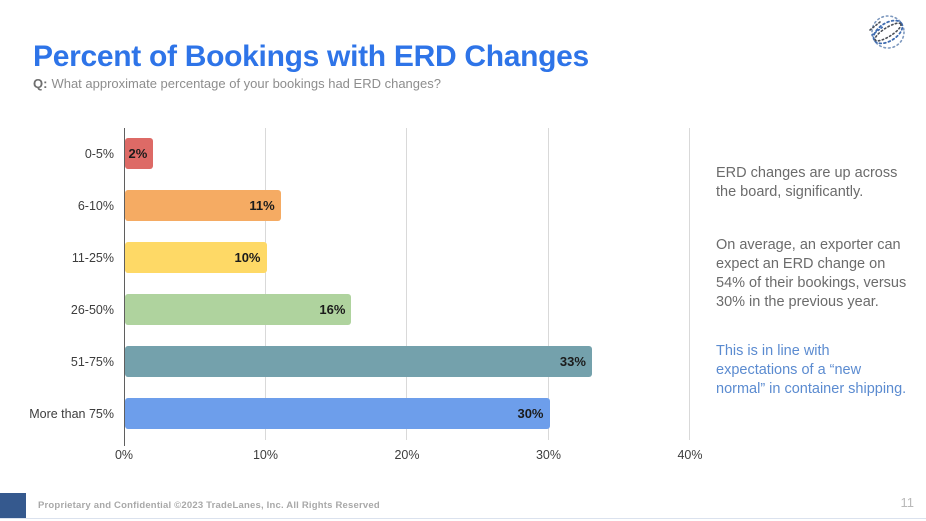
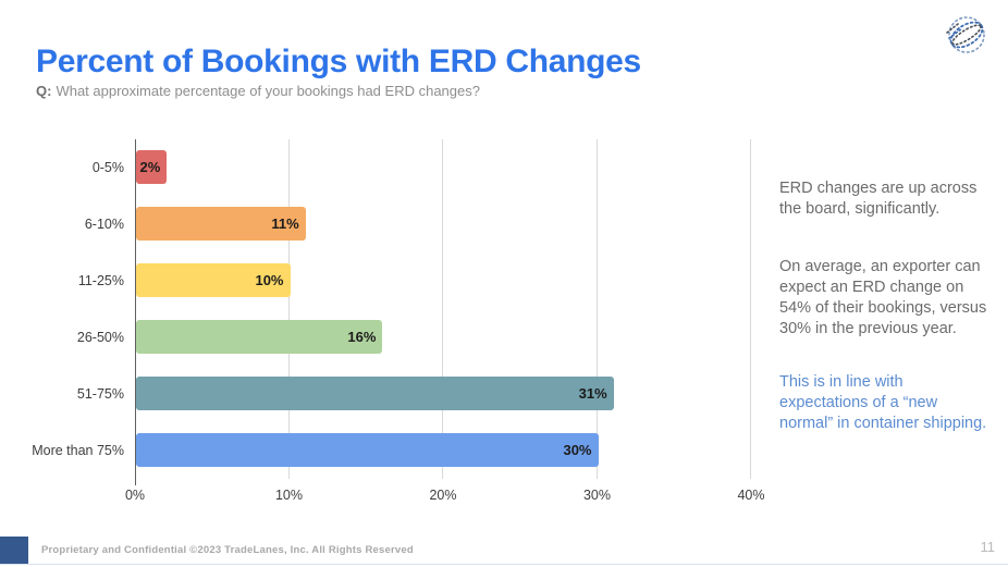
51-75%: 33% -> 31%
